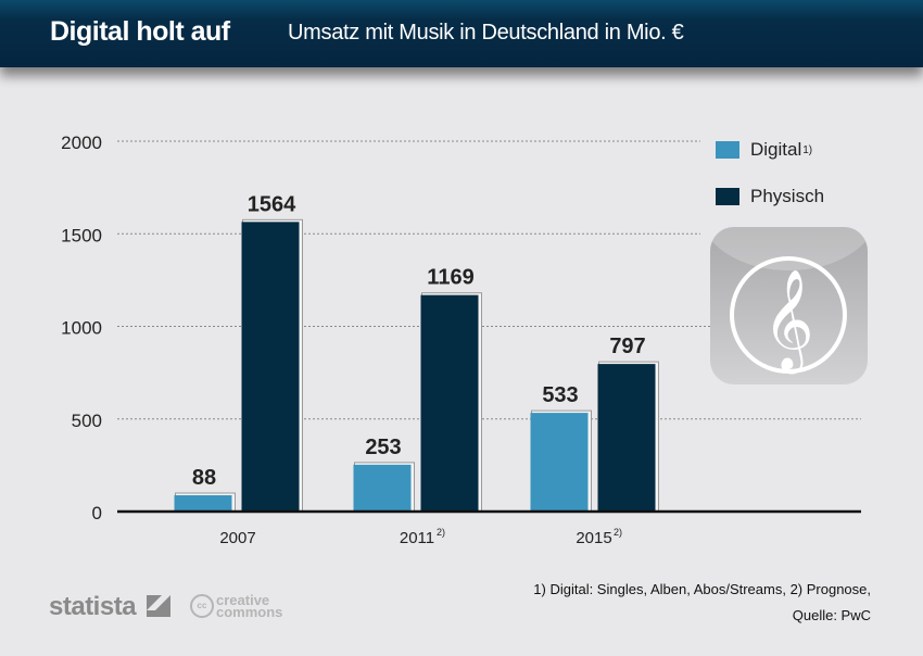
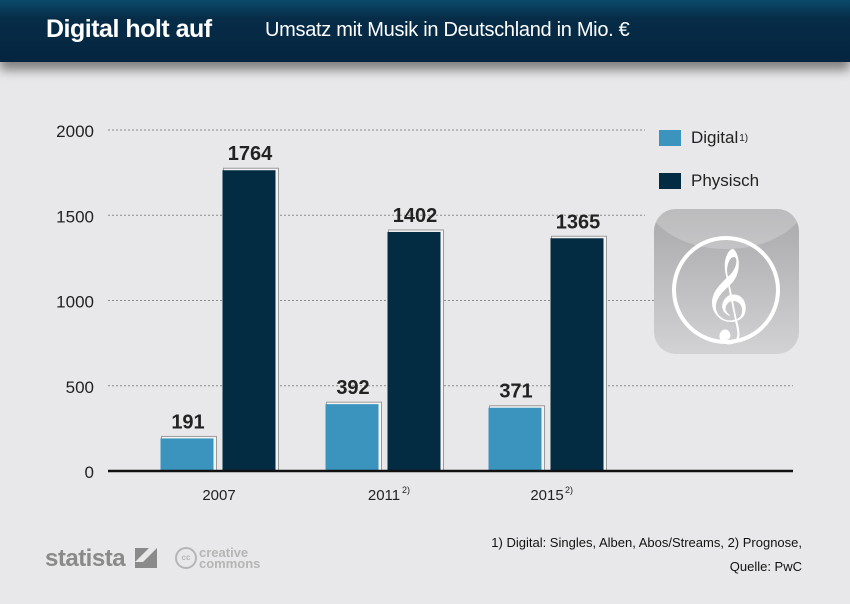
Digital/2007: 88 -> 191
Physisch/2007: 1564 -> 1764
Digital/2011: 253 -> 392
Physisch/2011: 1169 -> 1402
Digital/2015: 533 -> 371
Physisch/2015: 797 -> 1365
